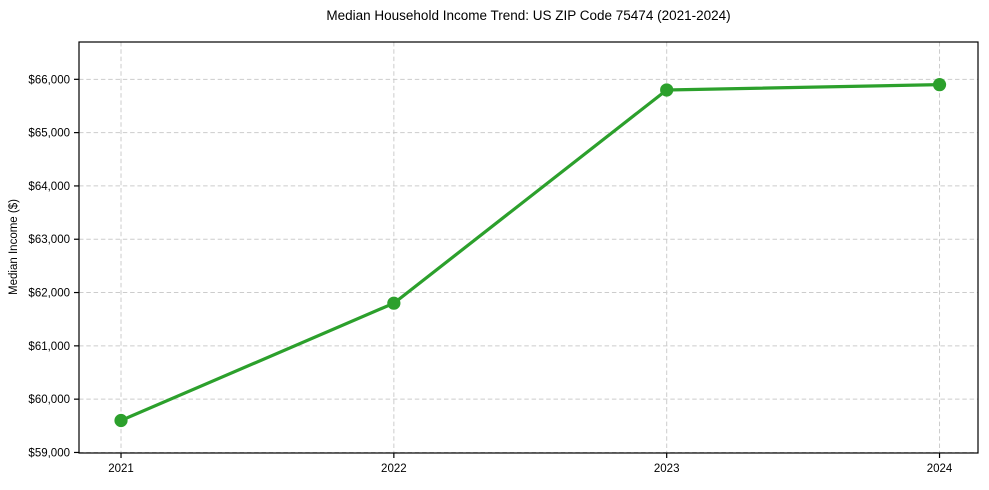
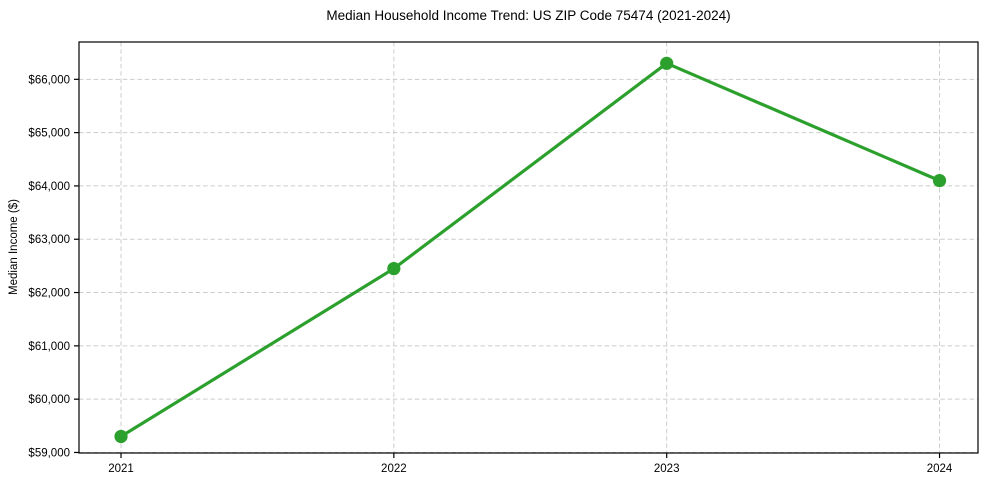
2021: $59600 -> $59300
2022: $61800 -> $62400
2023: $65800 -> $66300
2024: $65900 -> $64100
